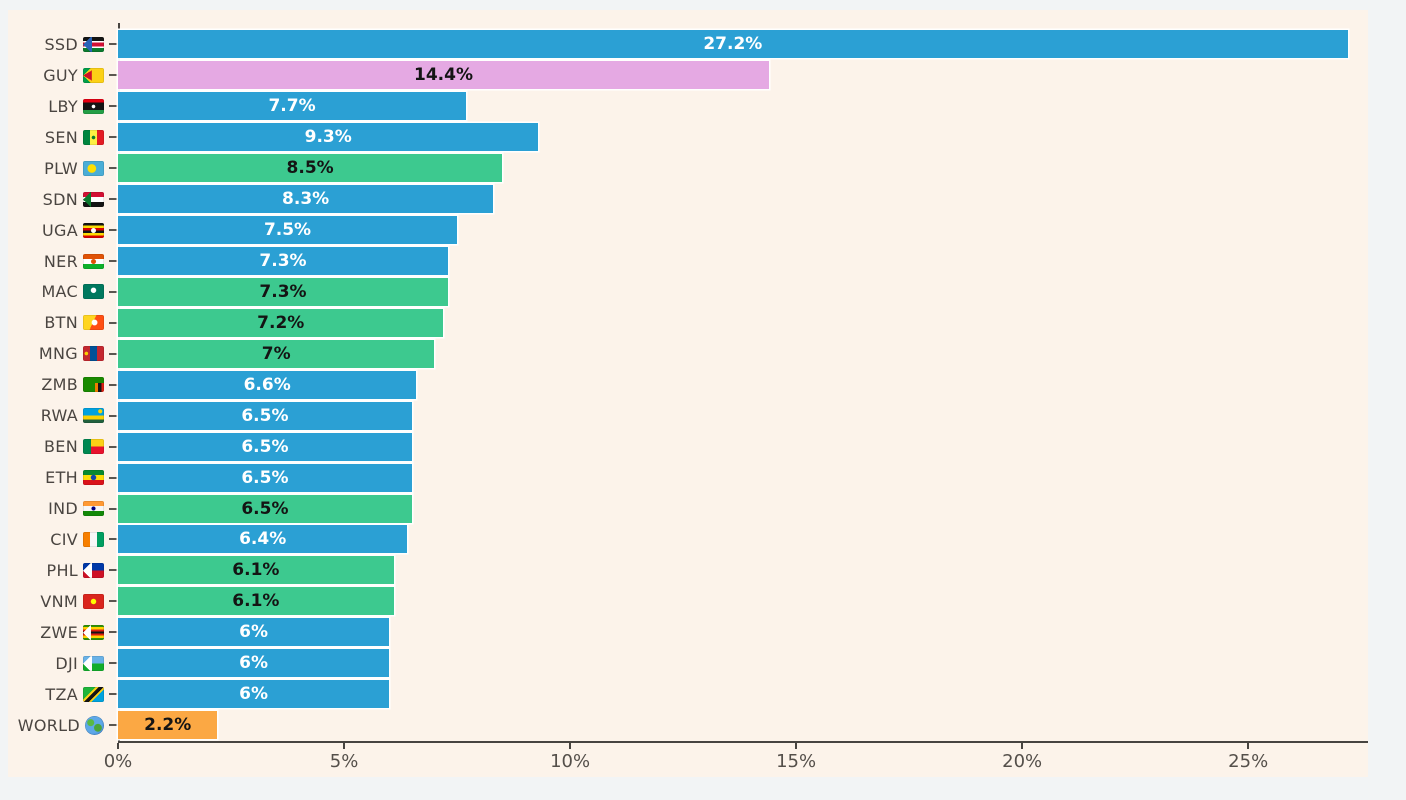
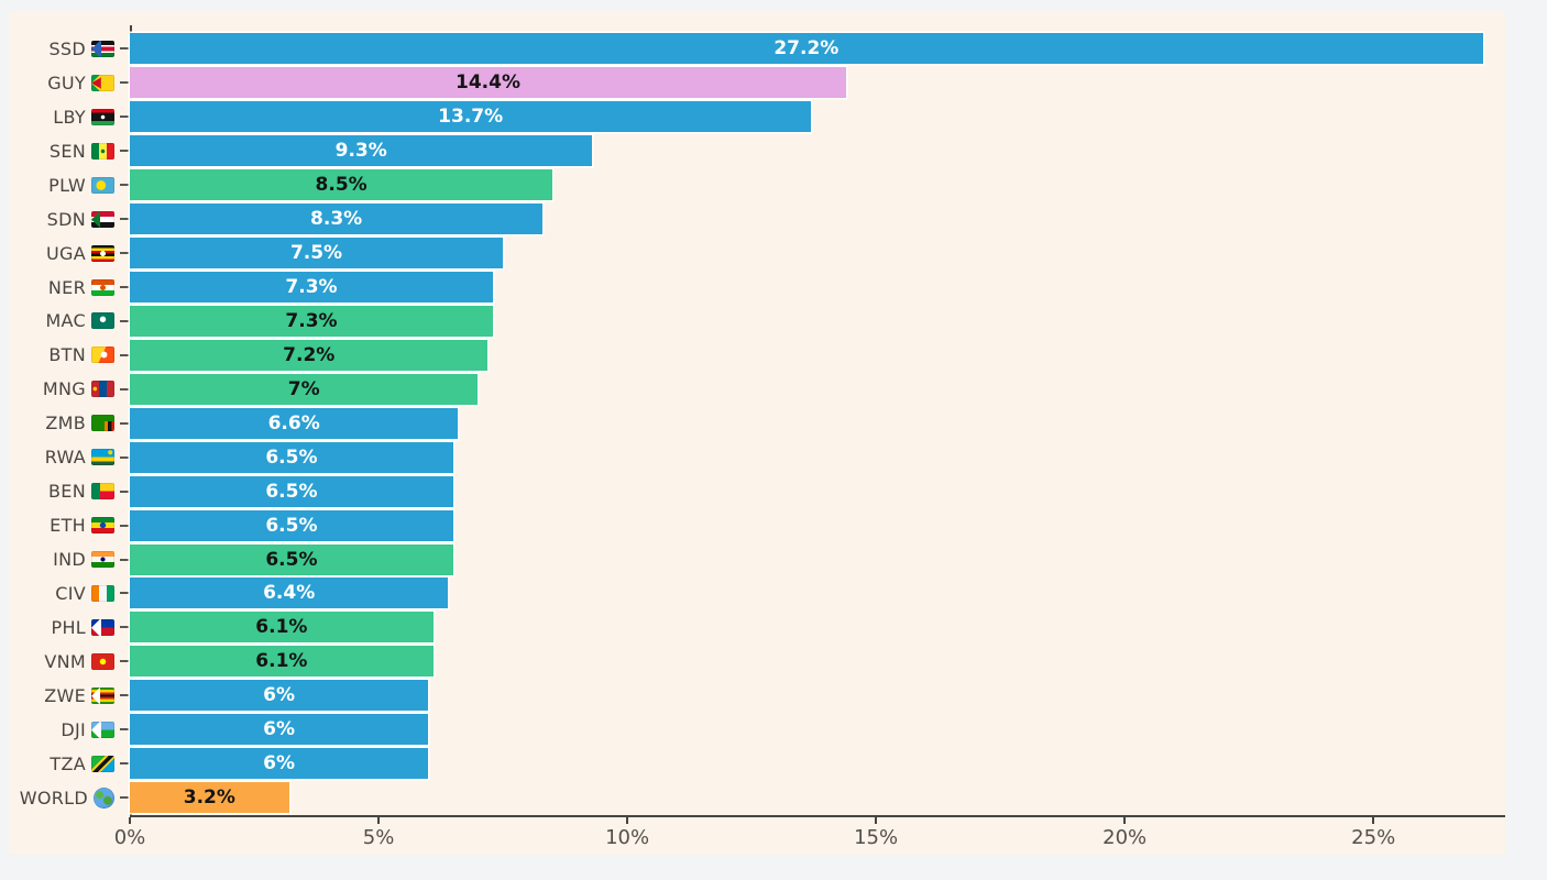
LBY: 7.7% -> 13.7%
WORLD: 2.2% -> 3.2%
